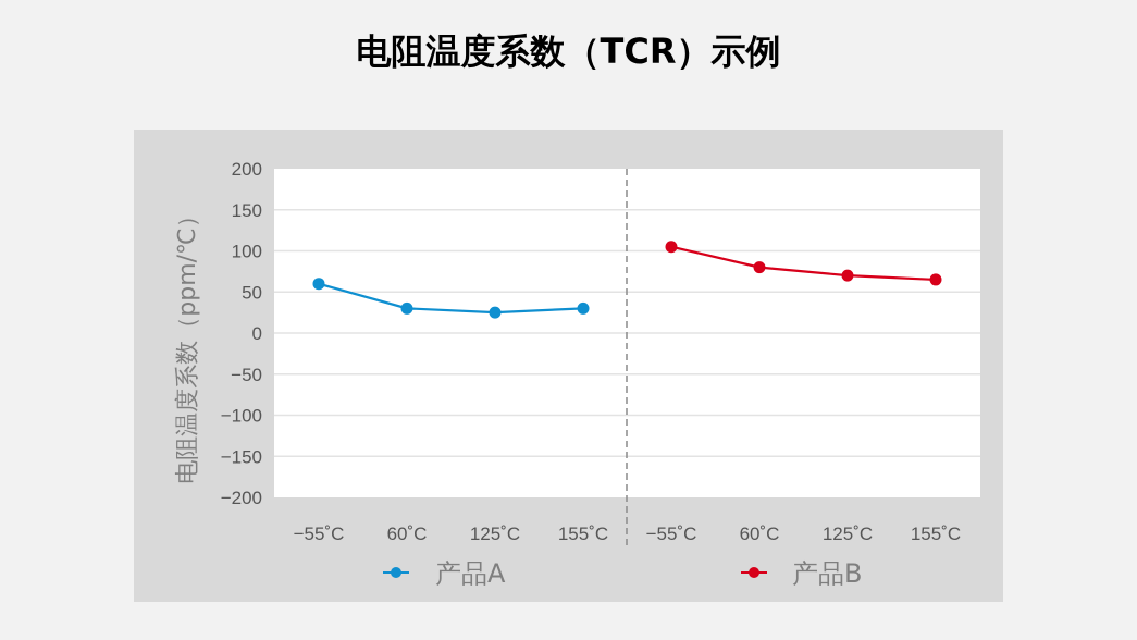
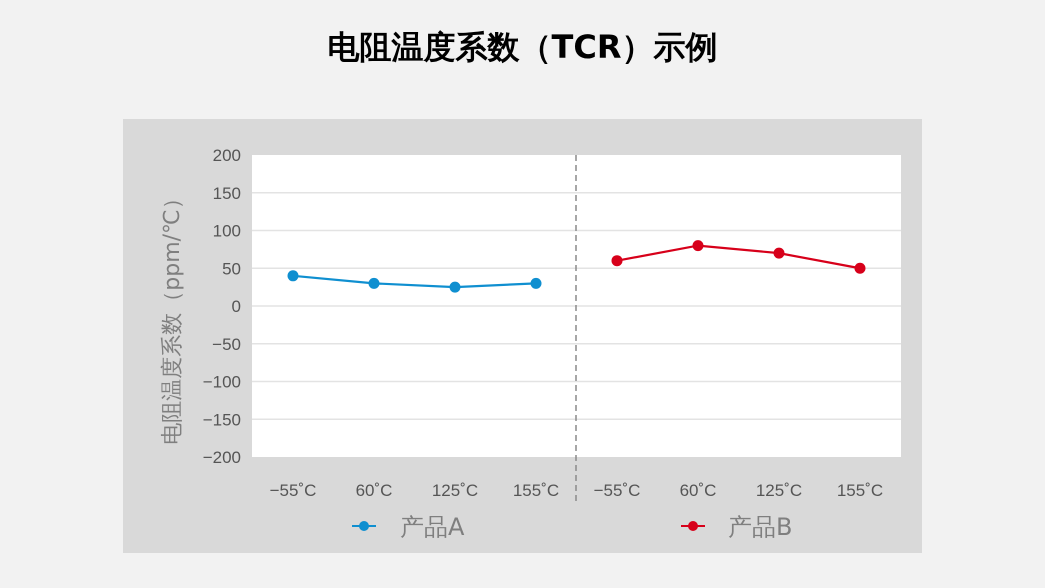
产品A/−55˚C: 60 -> 40
产品B/−55˚C: 100 -> 60
产品B/155˚C: 60 -> 50
